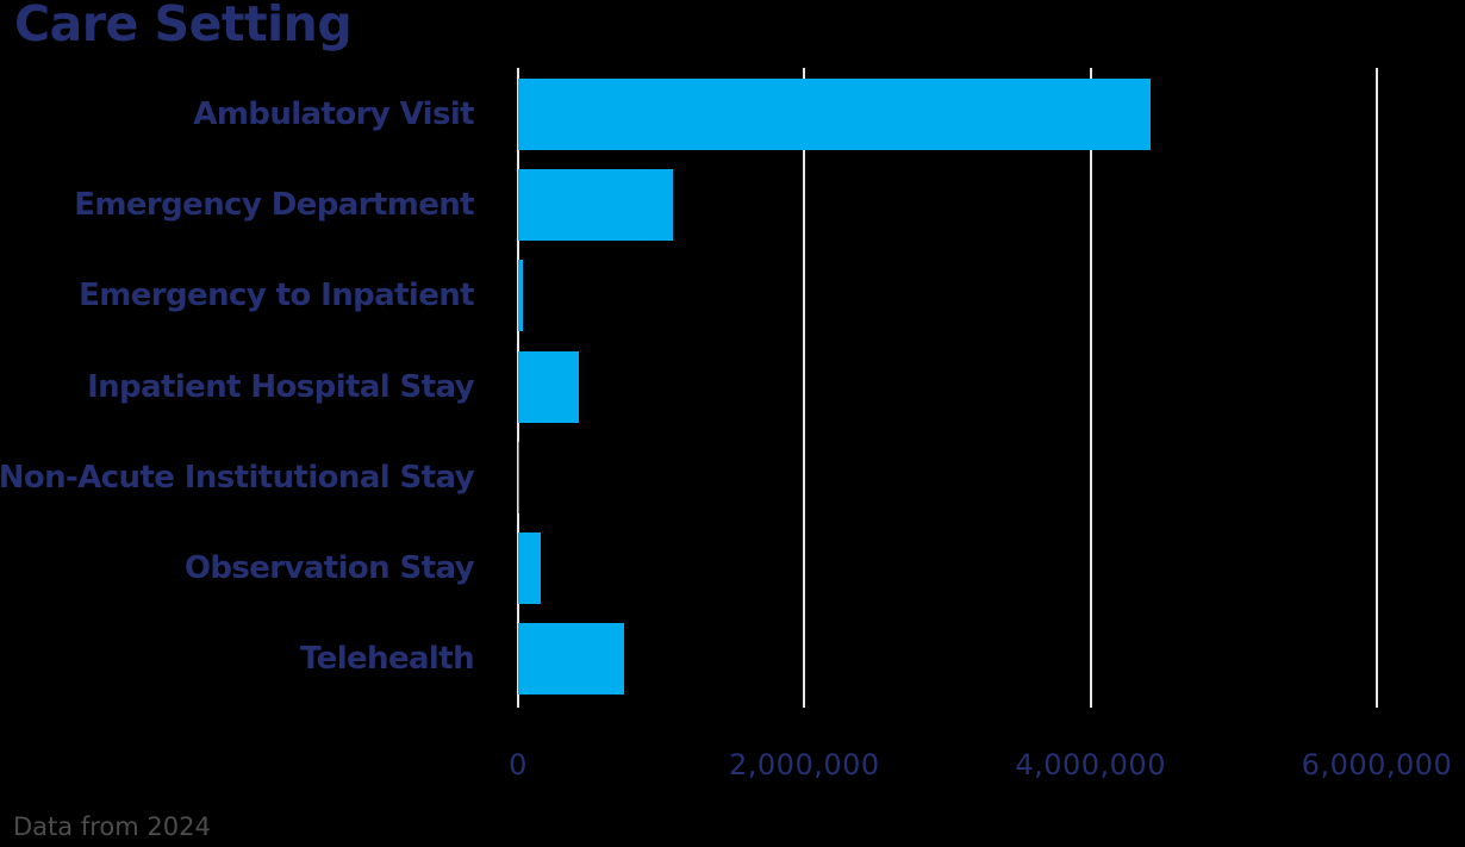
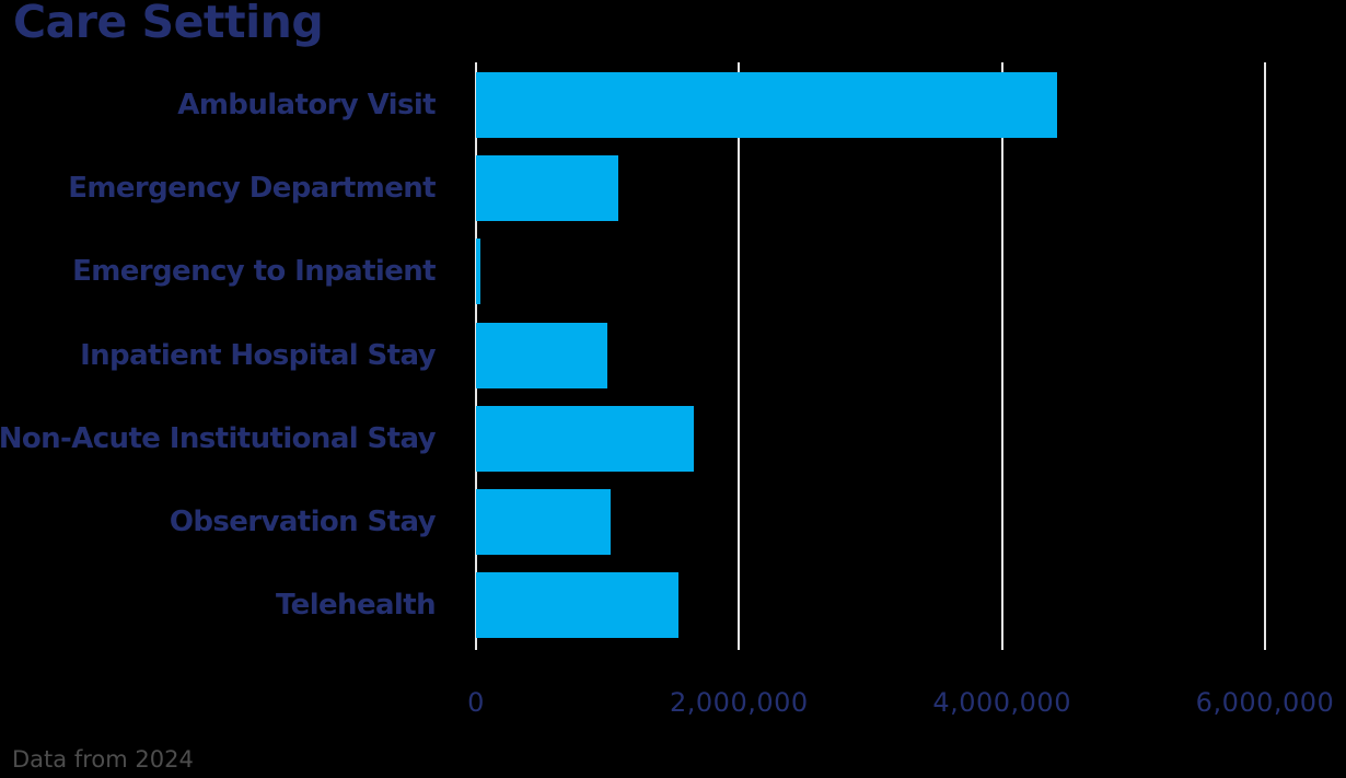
Inpatient Hospital Stay: 420000 -> 1000000
Non-Acute Institutional Stay: 10000 -> 1660000
Observation Stay: 160000 -> 1020000
Telehealth: 740000 -> 1540000
